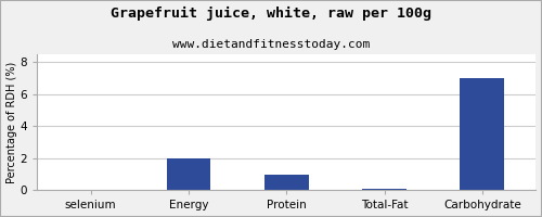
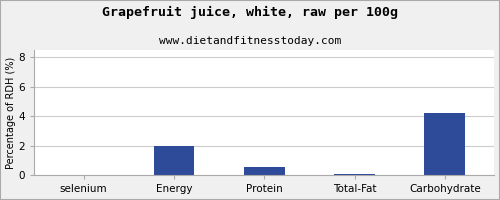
Protein: 1.0 -> 0.6
Carbohydrate: 7.0 -> 4.2
